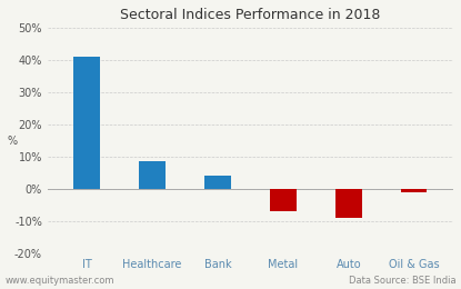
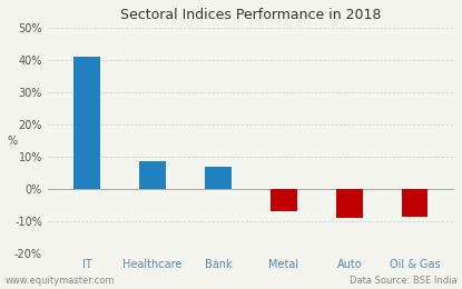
Bank: 4.0% -> 7.0%
Oil & Gas: -1.0% -> -8.5%
